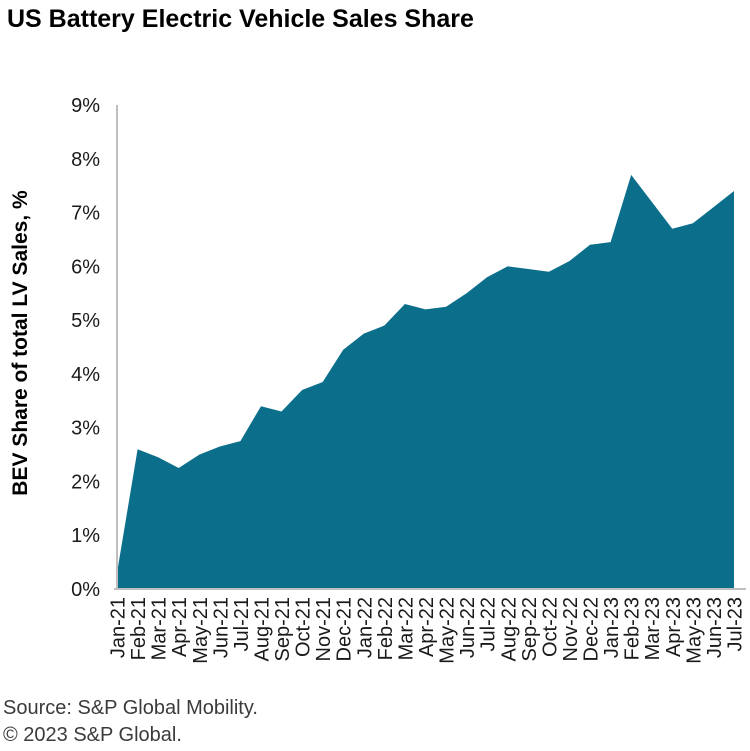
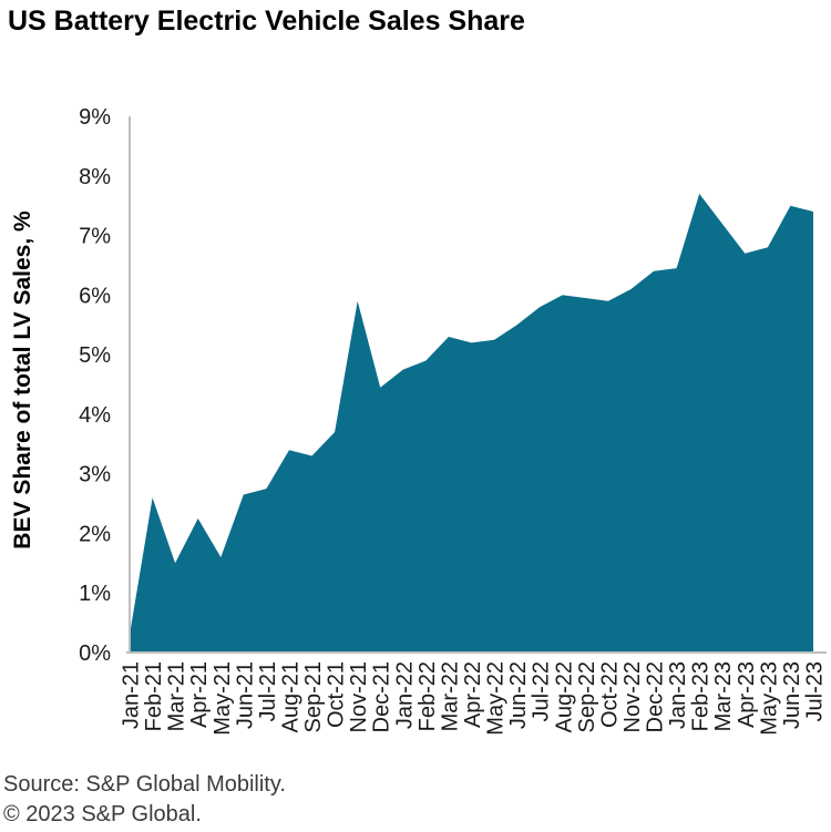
Mar-21: 2.5% -> 1.5%
May-21: 2.5% -> 1.6%
Nov-21: 3.9% -> 5.9%
Jun-23: 7.1% -> 7.5%
